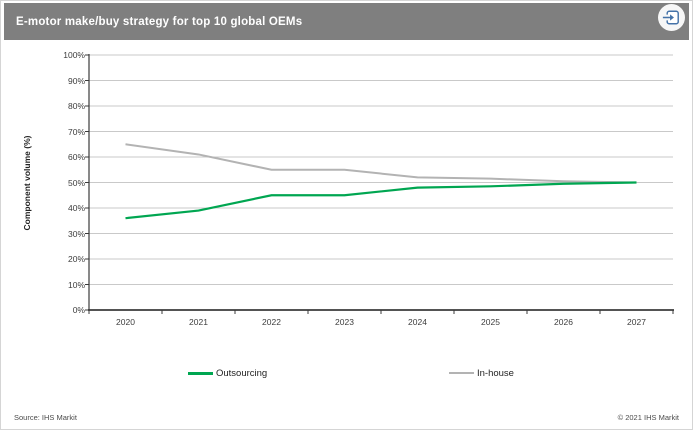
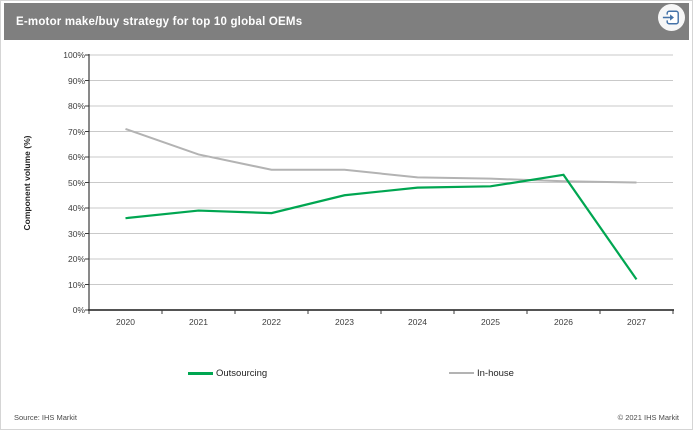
In-house/2020: 65% -> 71%
Outsourcing/2022: 45% -> 38%
Outsourcing/2026: 50% -> 53%
Outsourcing/2027: 50% -> 12%
